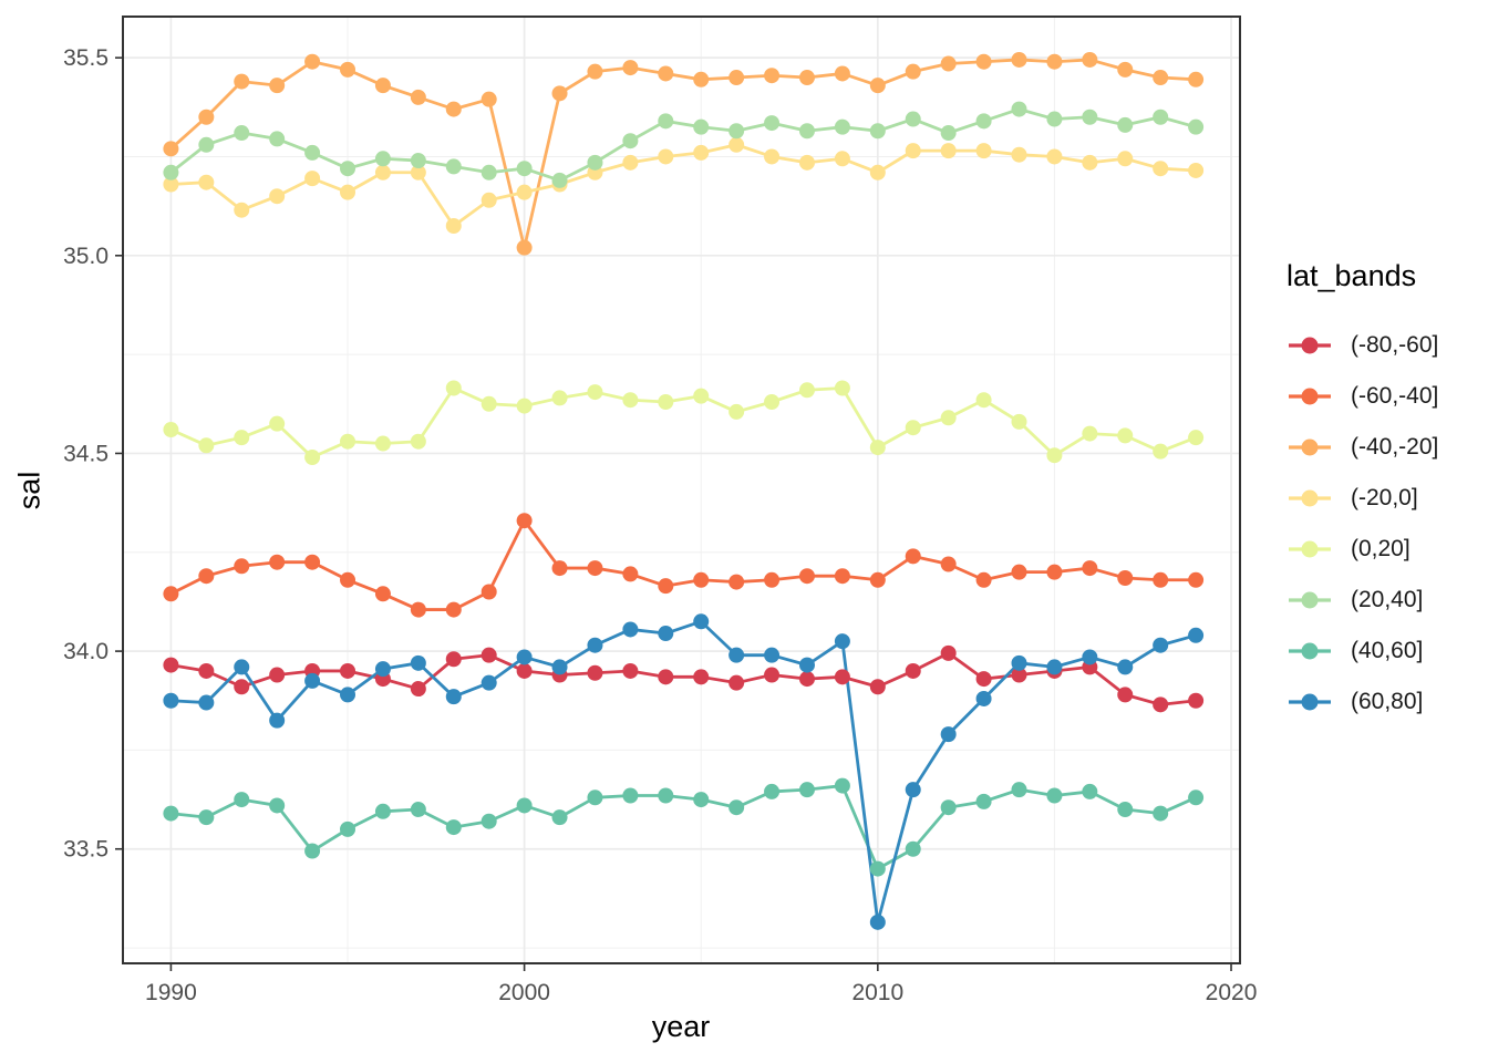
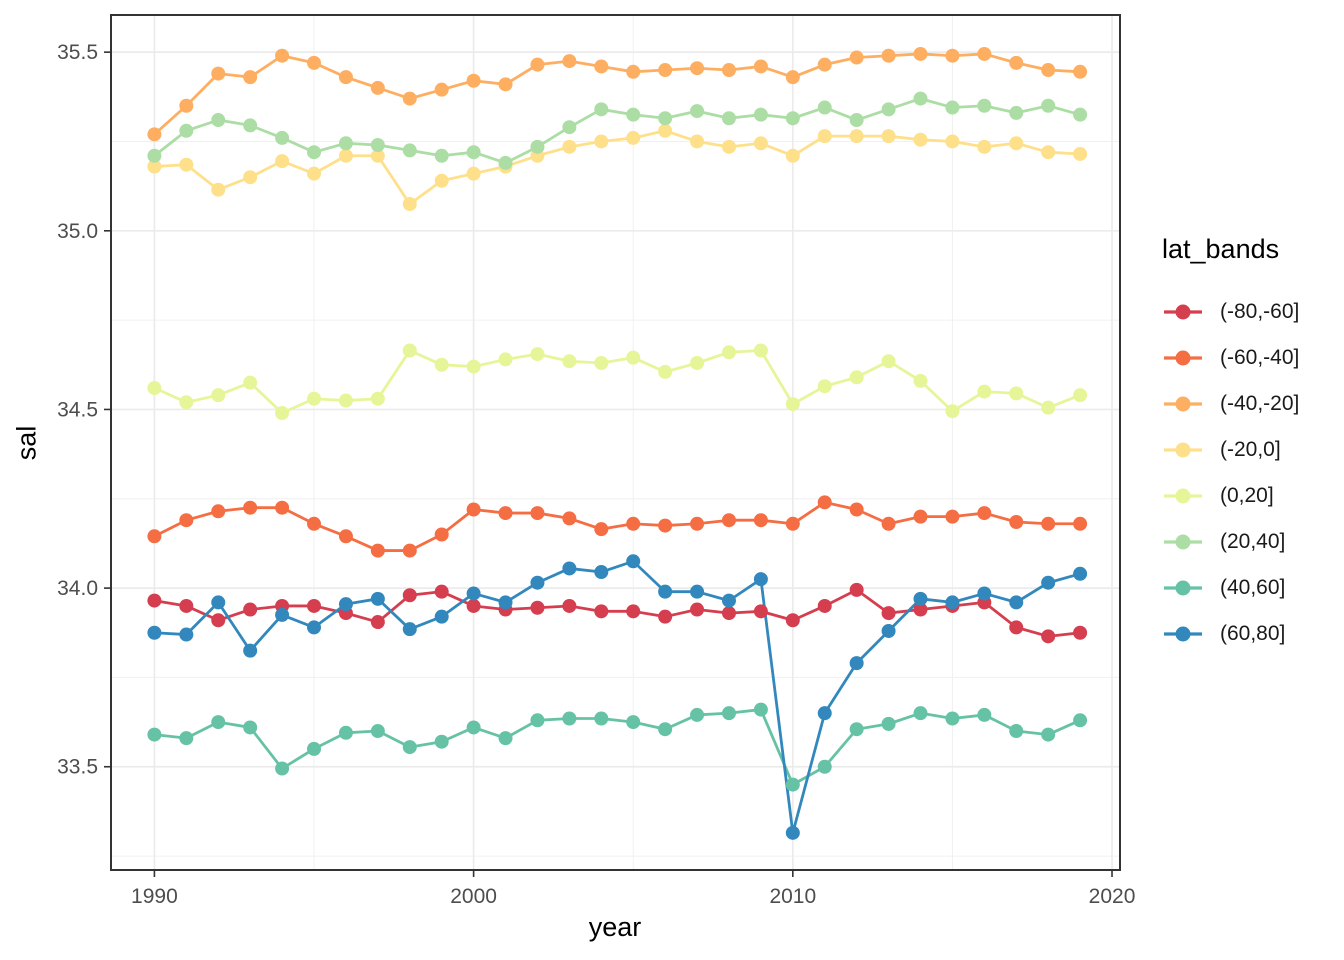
(-60,-40]/2000: 34.33 -> 34.22
(-40,-20]/2000: 35.02 -> 35.42
